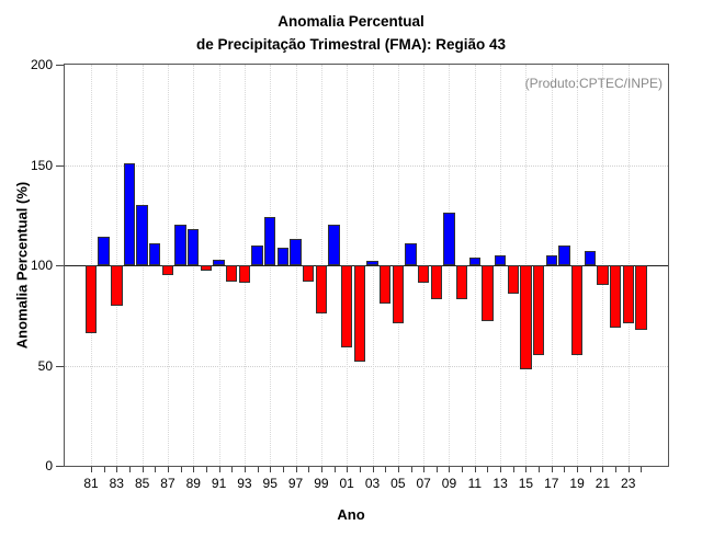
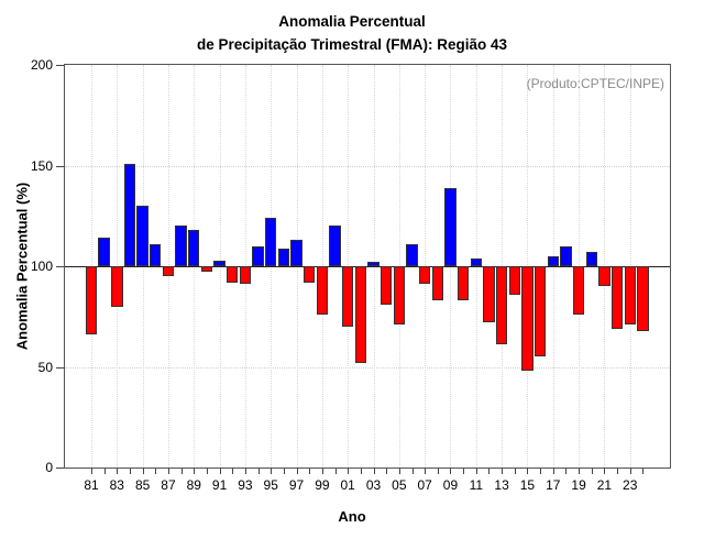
01: 59 -> 70
09: 126 -> 139
13: 105 -> 61
19: 55 -> 76
